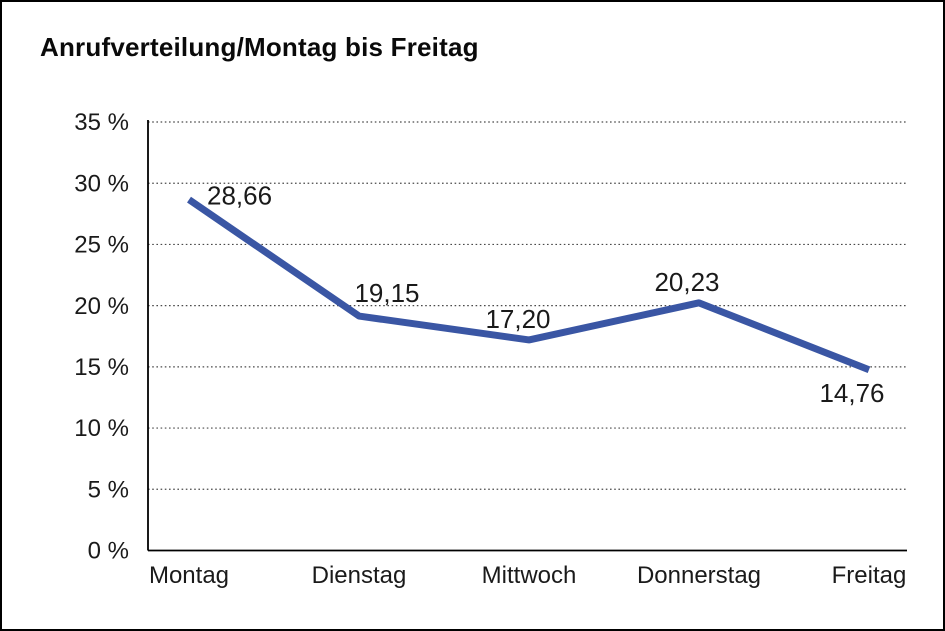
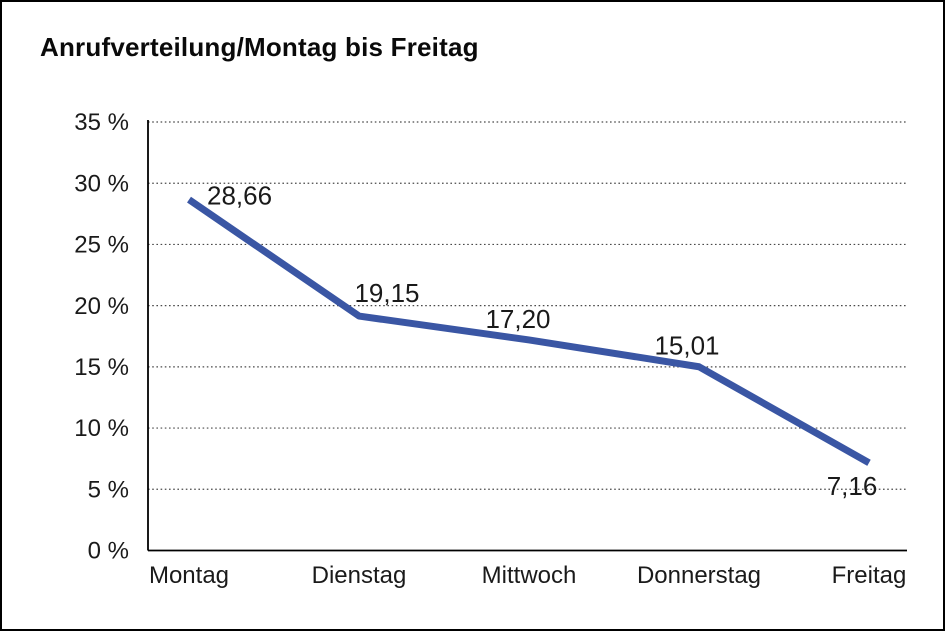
Donnerstag: 20,23 -> 15,01
Freitag: 14,76 -> 7,16
